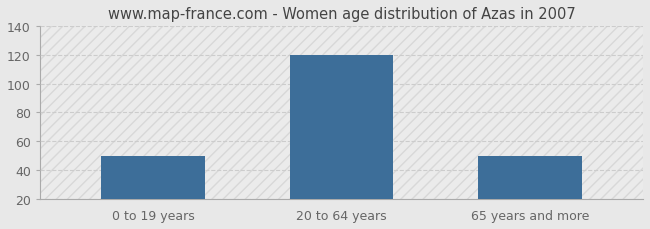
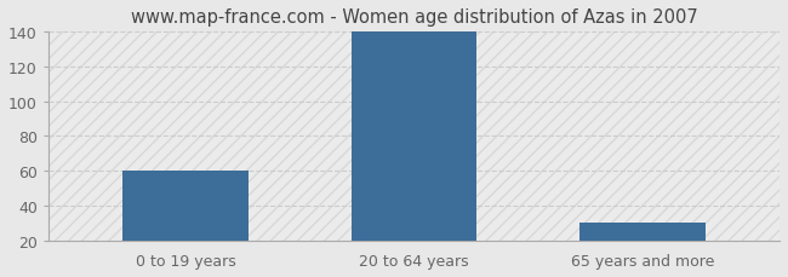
0 to 19 years: 50 -> 60
20 to 64 years: 120 -> 140
65 years and more: 50 -> 30
